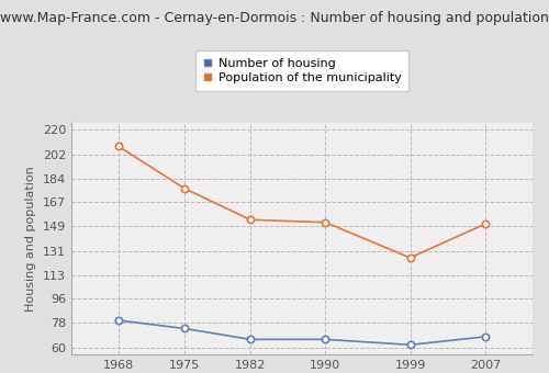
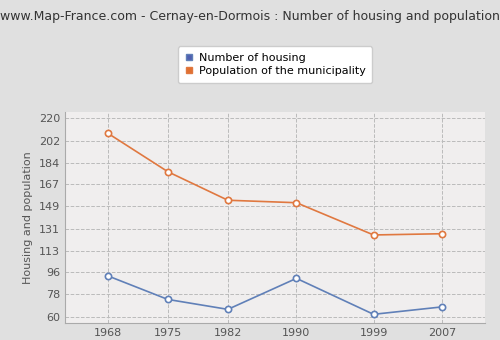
Number of housing/1968: 80 -> 93
Number of housing/1990: 66 -> 91
Population of the municipality/2007: 151 -> 127
